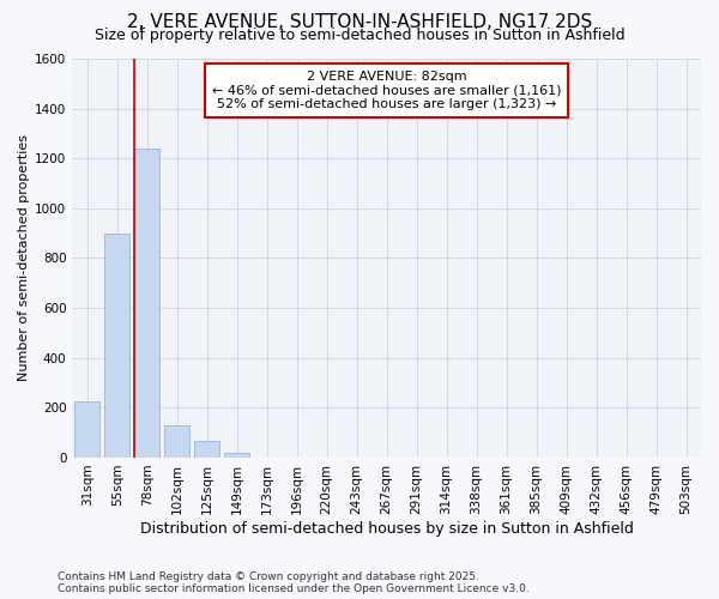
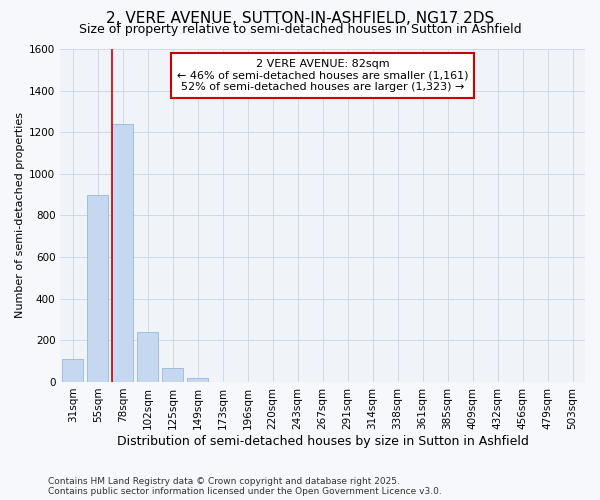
31sqm: 225 -> 110
102sqm: 130 -> 240
